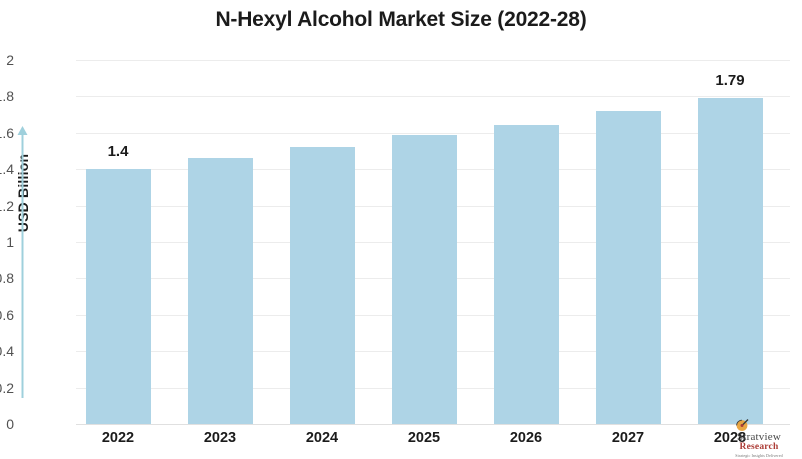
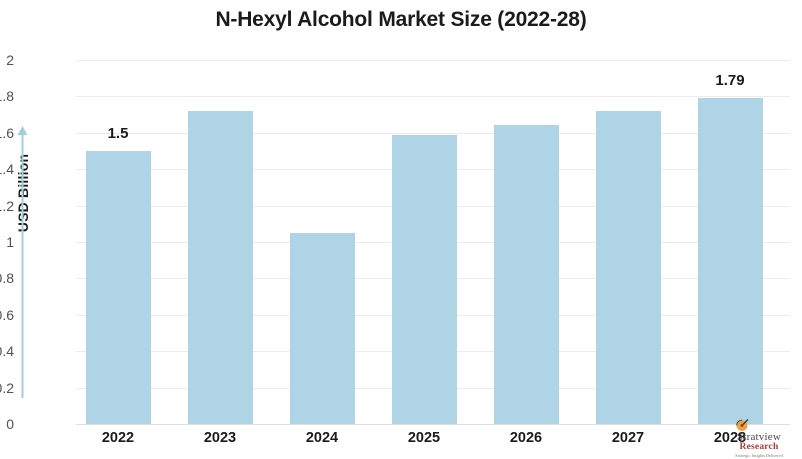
2022: 1.4 -> 1.5
2023: 1.46 -> 1.72
2024: 1.52 -> 1.05
